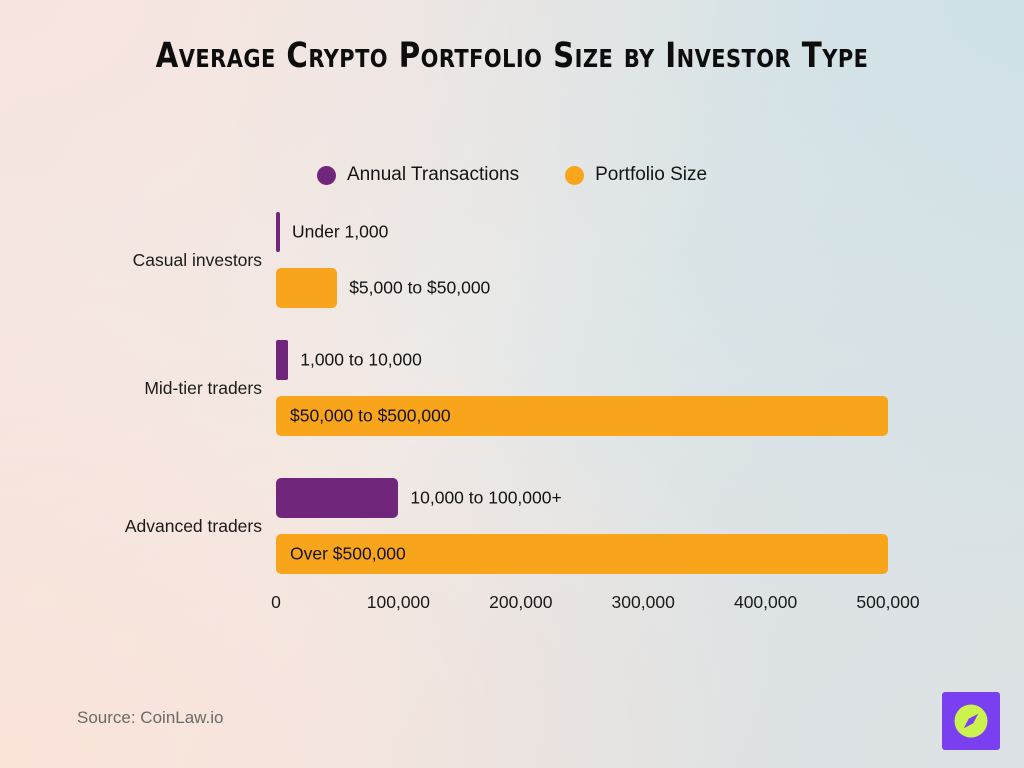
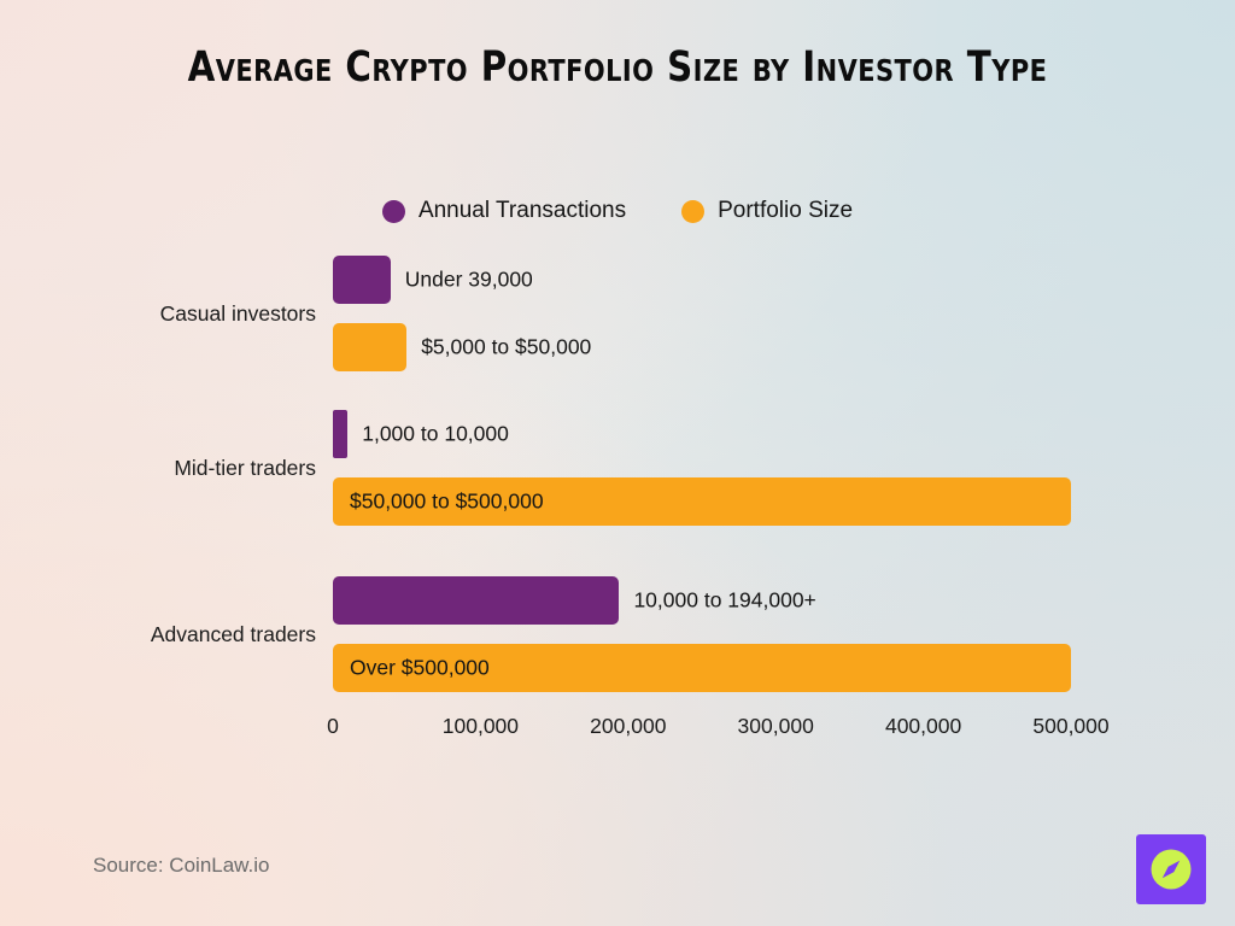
Annual Transactions/Casual investors: 1,000 -> 39,000
Annual Transactions/Advanced traders: 100,000 -> 194,000
